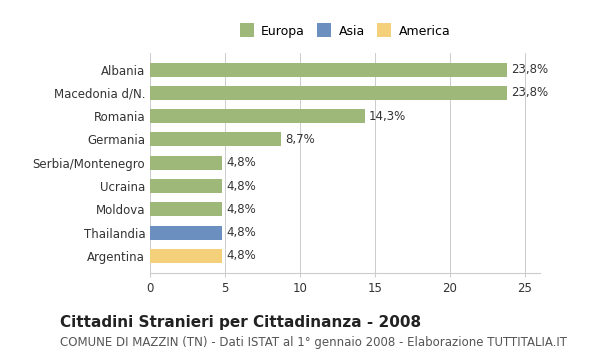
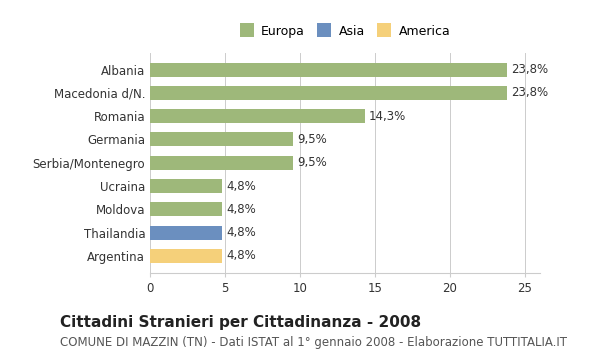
Germania: 8,7% -> 9,5%
Serbia/Montenegro: 4,8% -> 9,5%
